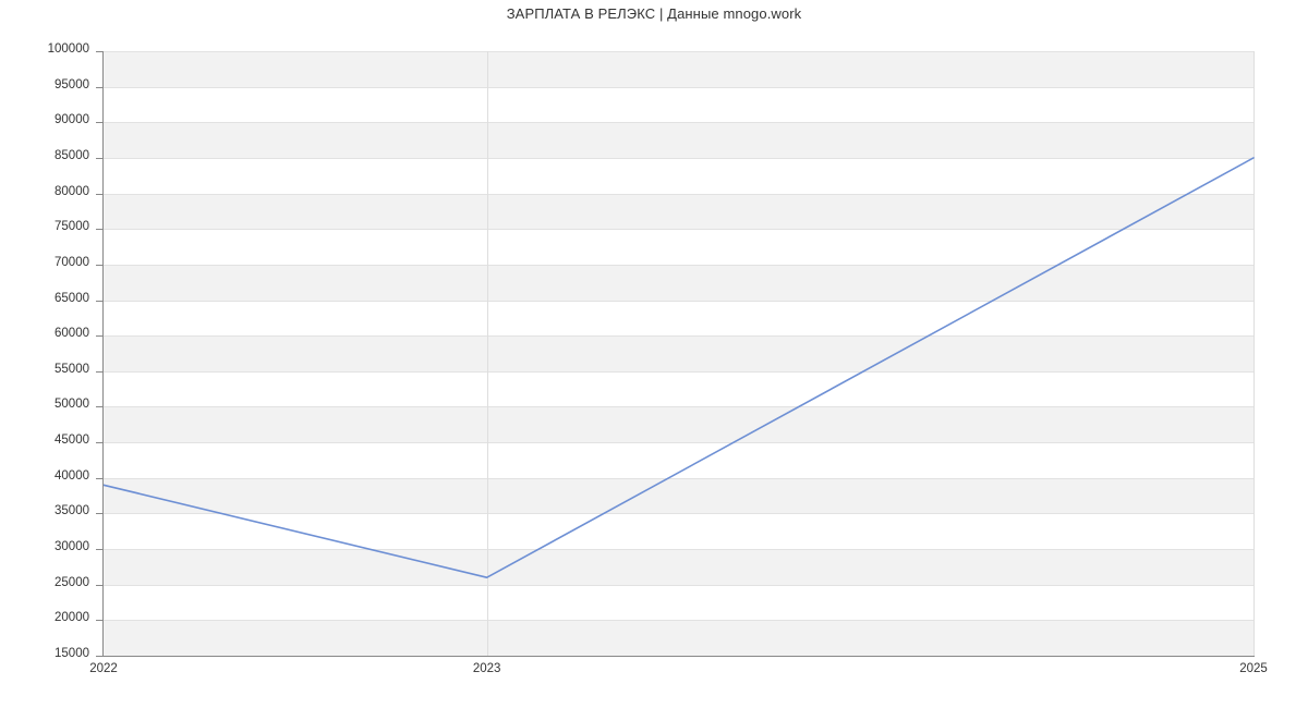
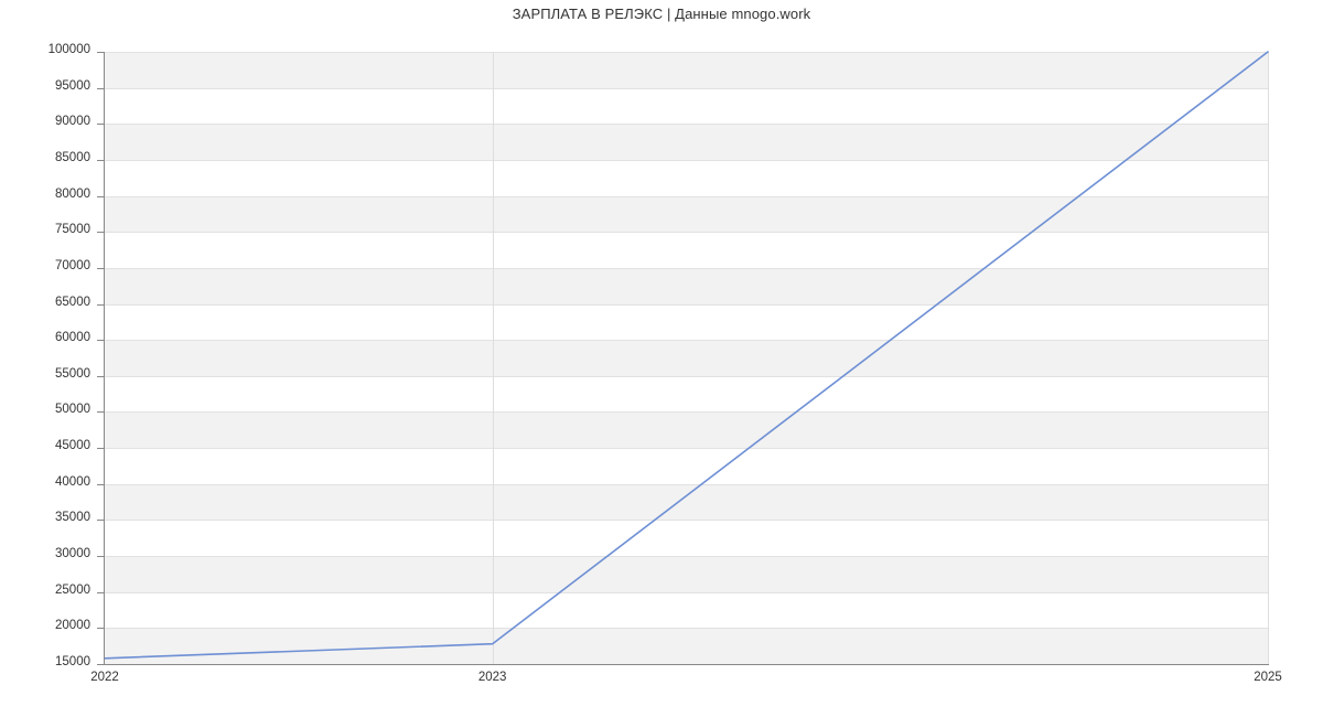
2022: 39000 -> 16000
2023: 26000 -> 18000
2025: 85000 -> 100000
